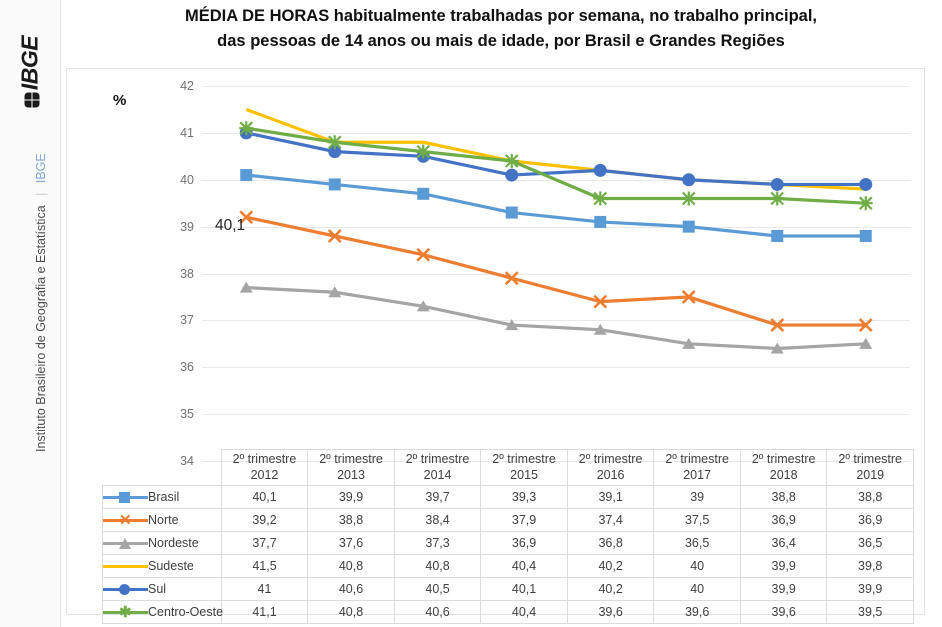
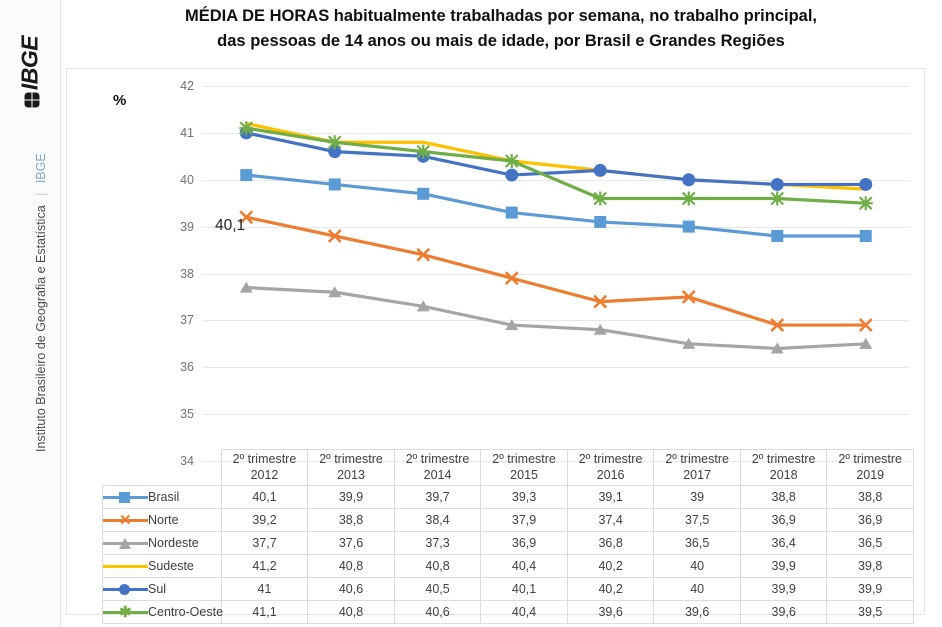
Sudeste/2º trimestre 2012: 41,5 -> 41,2
